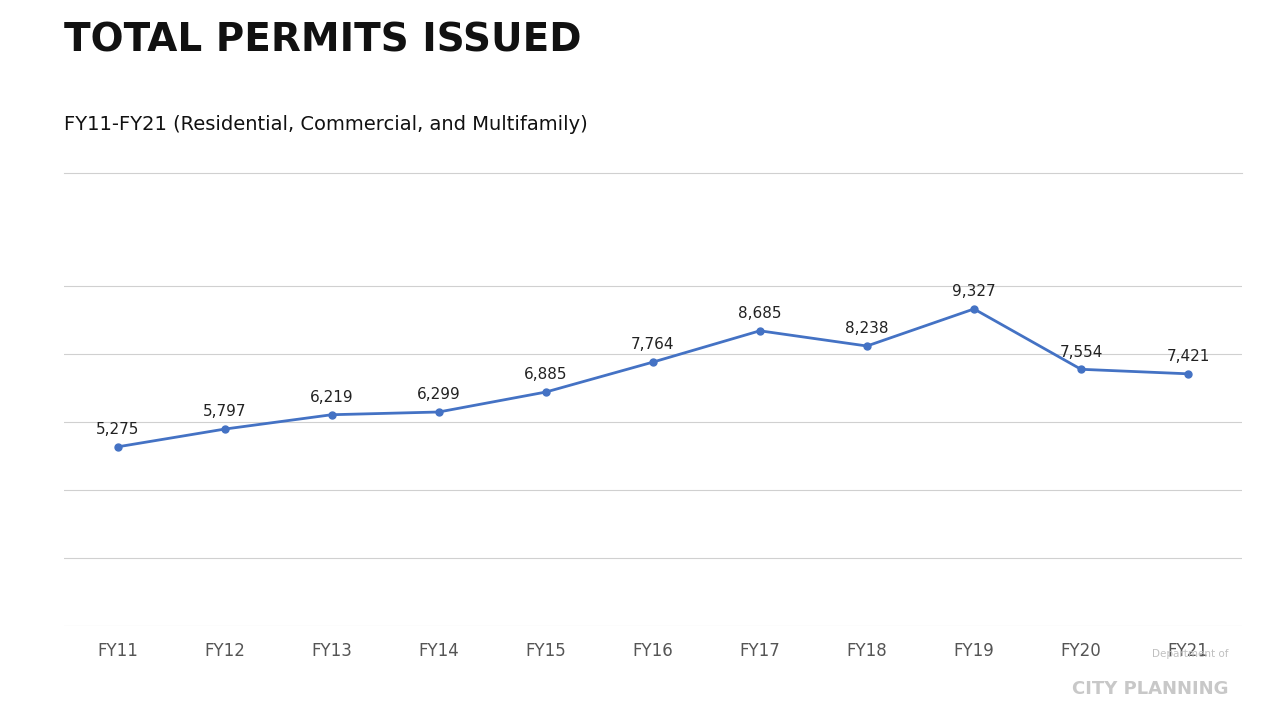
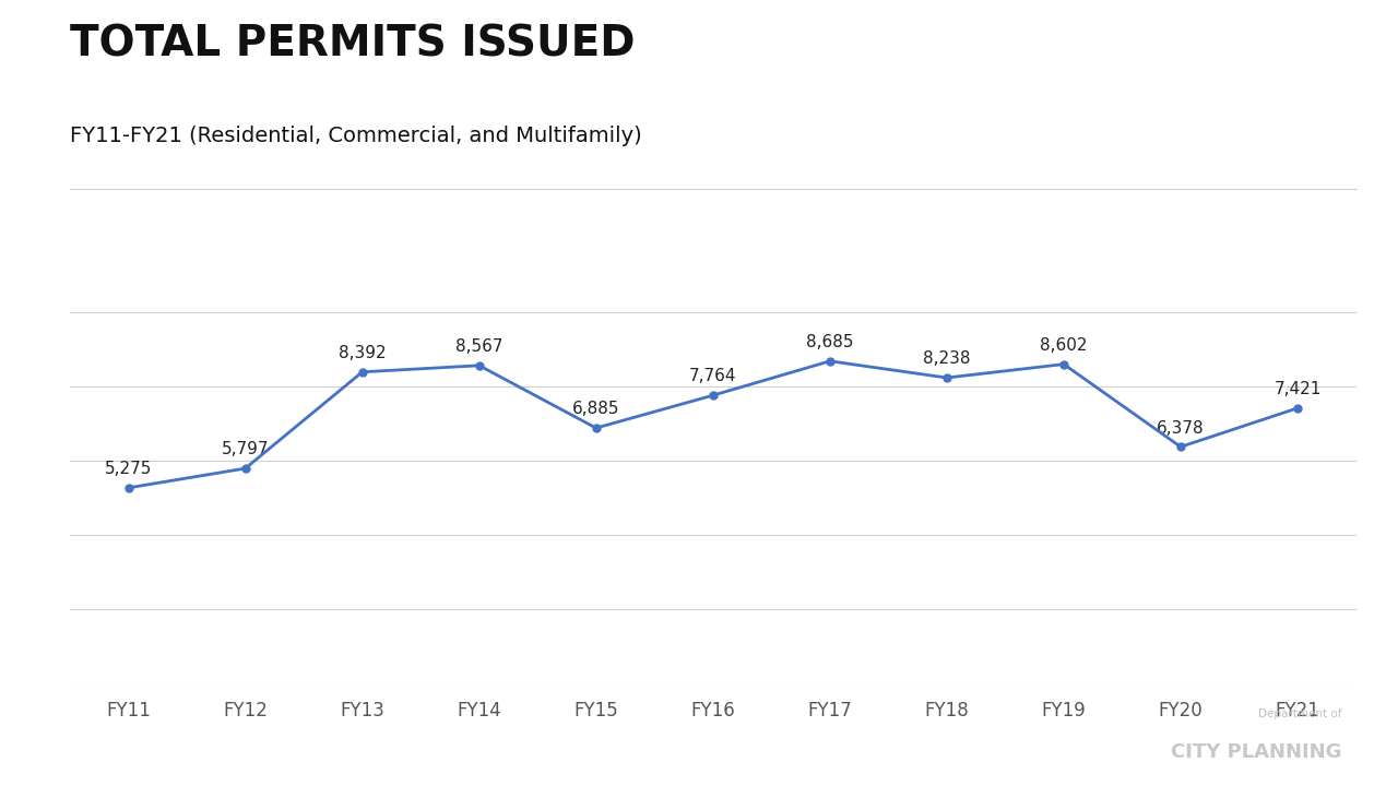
FY13: 6,219 -> 8,392
FY14: 6,299 -> 8,567
FY19: 9,327 -> 8,602
FY20: 7,554 -> 6,378
